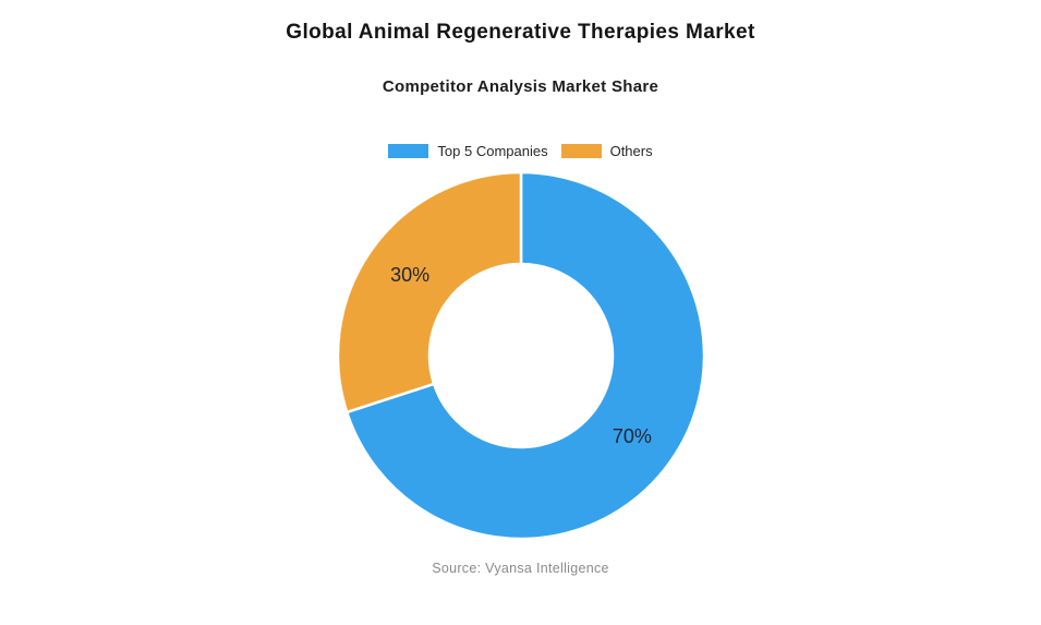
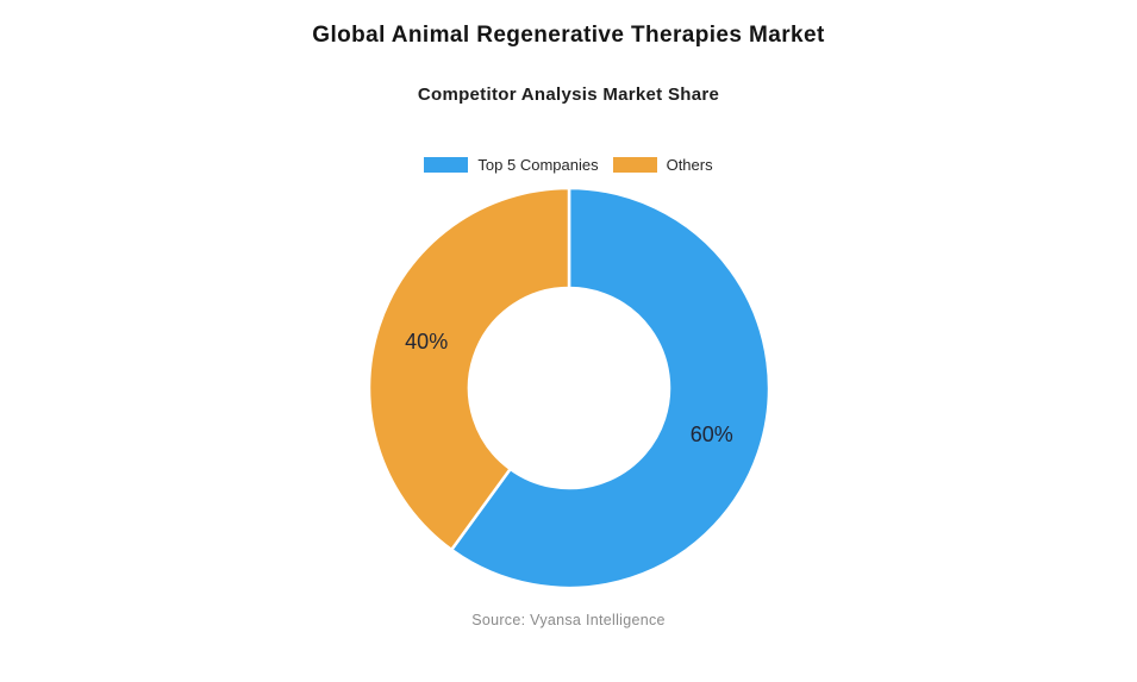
Top 5 Companies: 70% -> 60%
Others: 30% -> 40%
